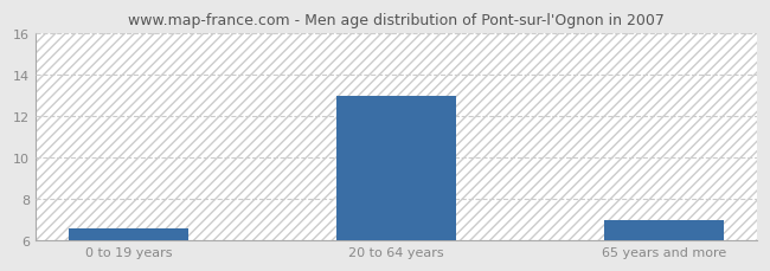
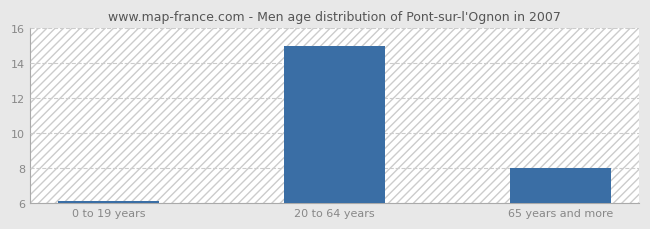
0 to 19 years: 6.6 -> 6.1
20 to 64 years: 13.0 -> 15.0
65 years and more: 7.0 -> 8.0
